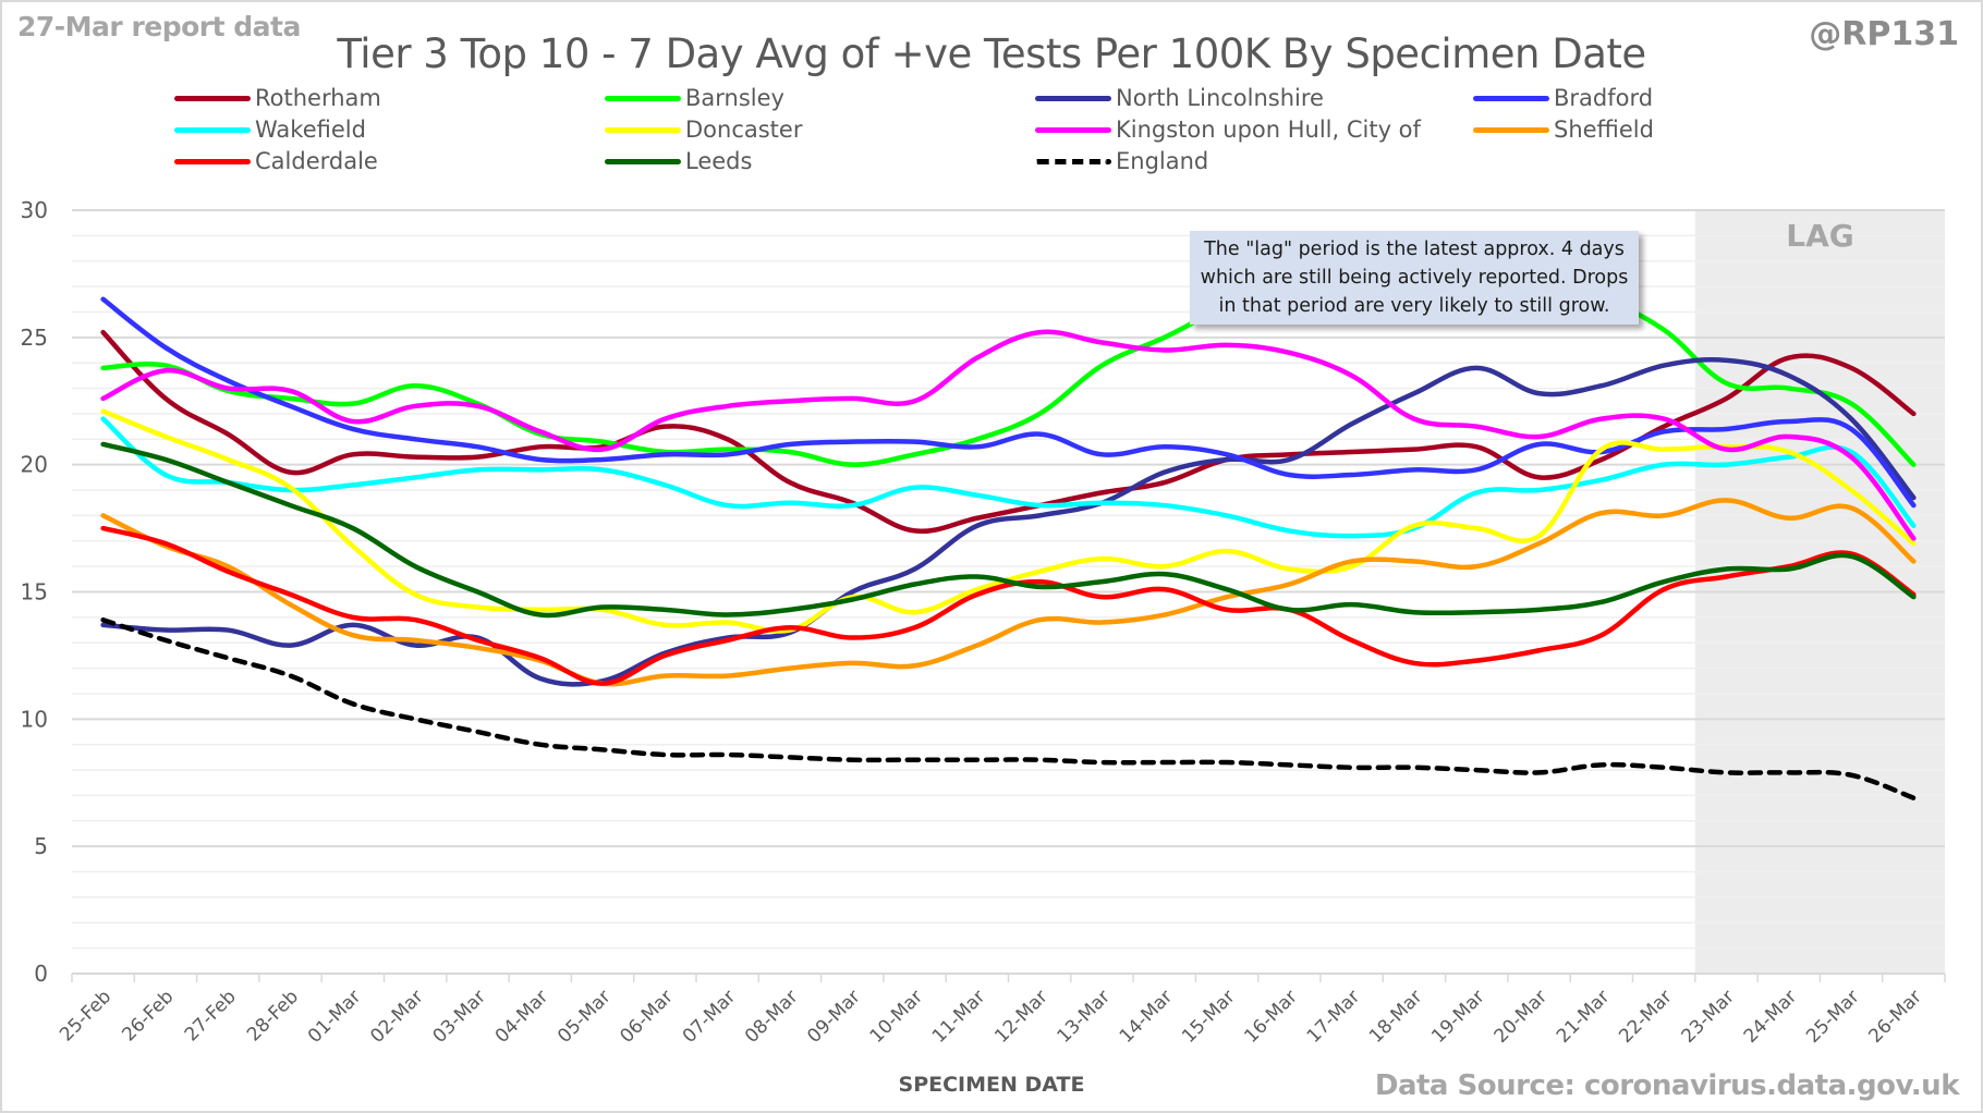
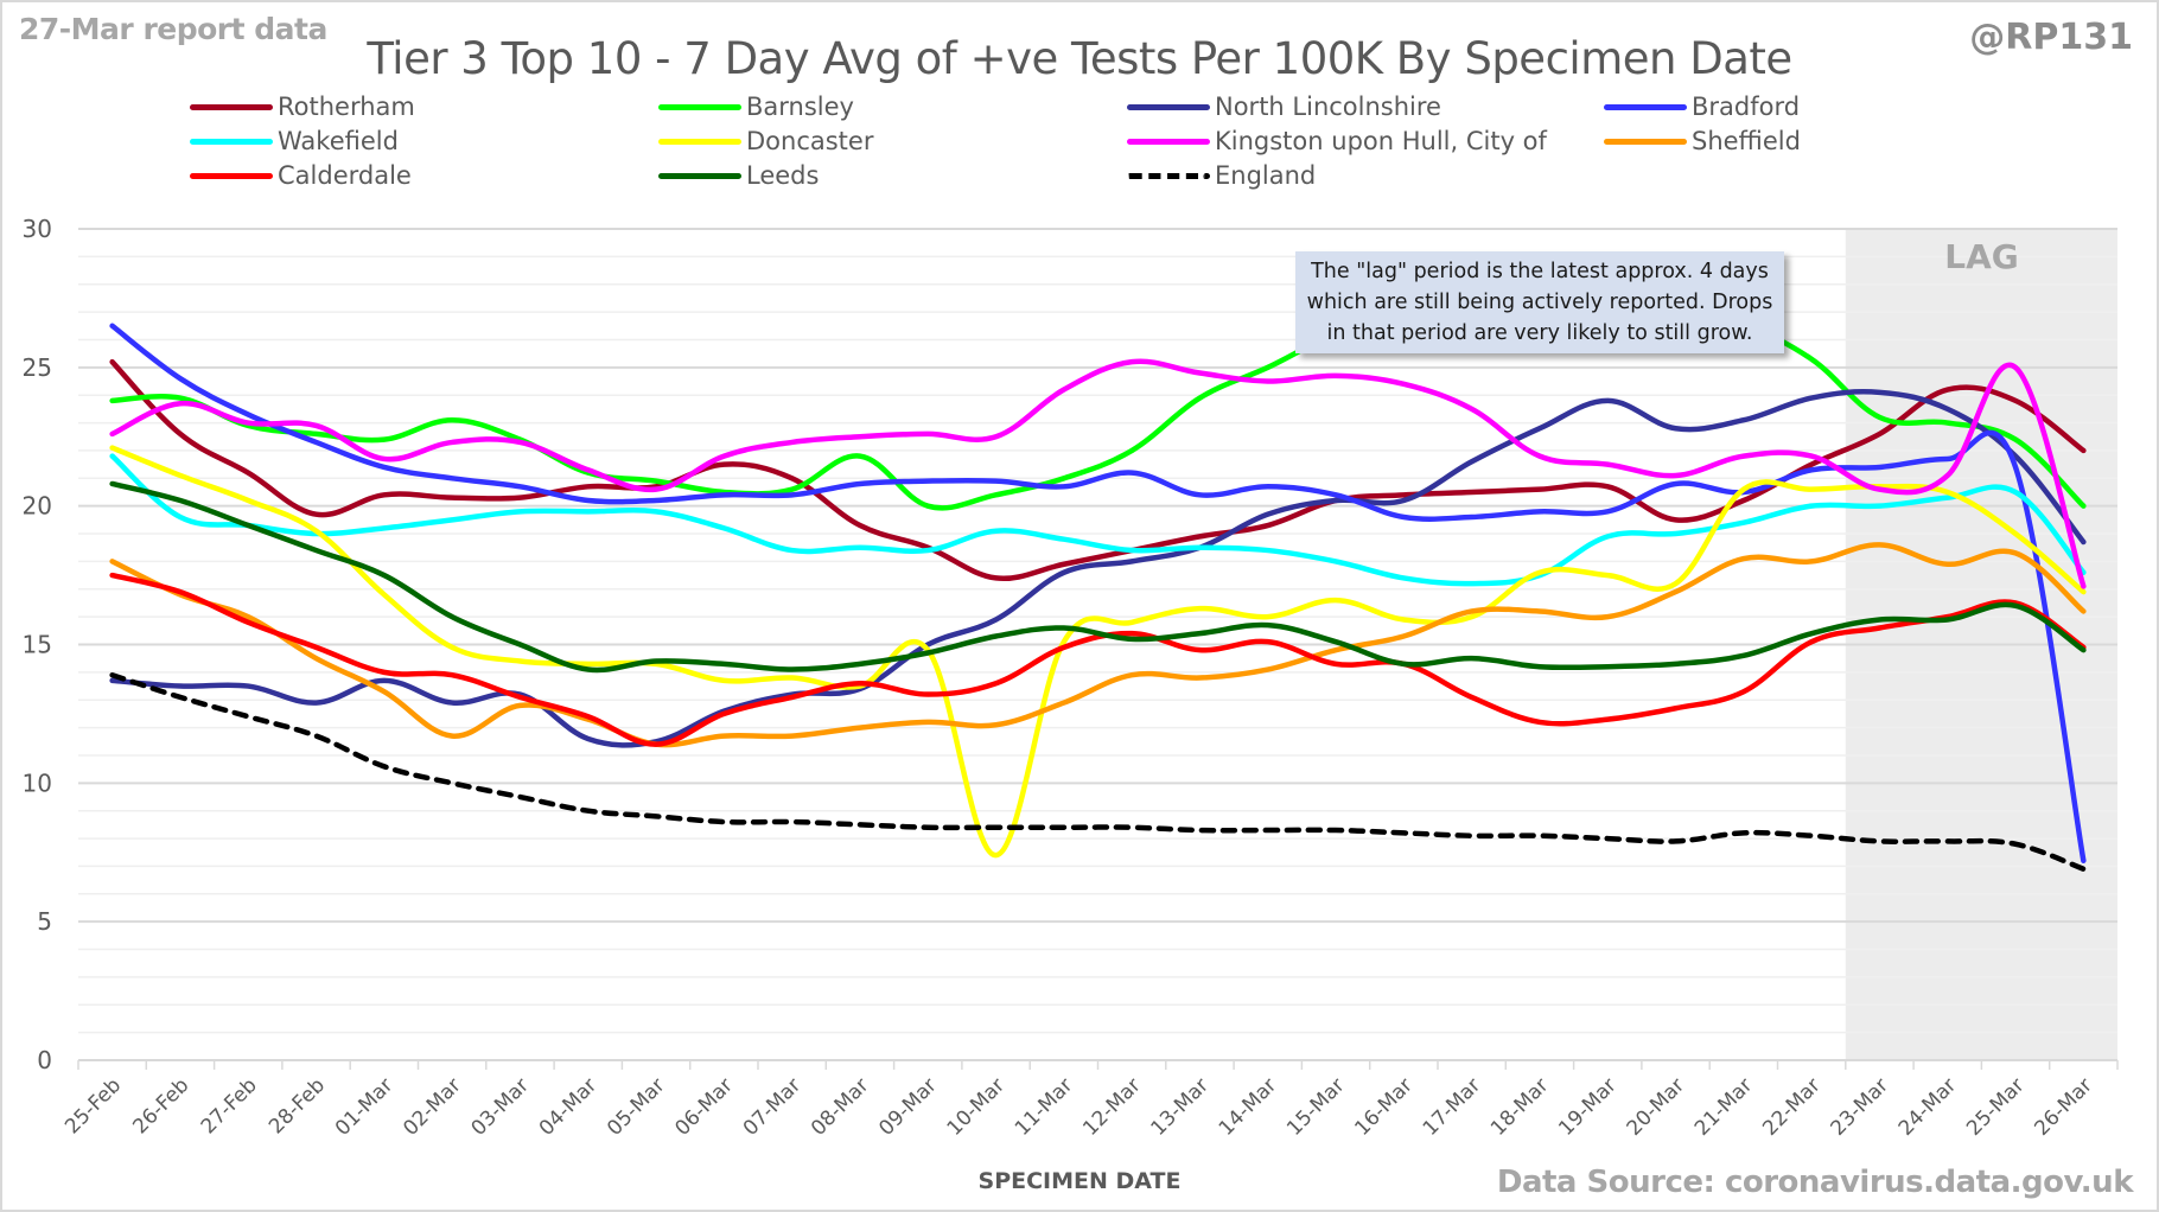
Sheffield/02-Mar: 13.1 -> 11.7
Barnsley/08-Mar: 20.5 -> 21.8
Doncaster/10-Mar: 14.2 -> 7.4
Kingston upon Hull, City of/25-Mar: 20.3 -> 25.0
Bradford/26-Mar: 18.4 -> 7.2
